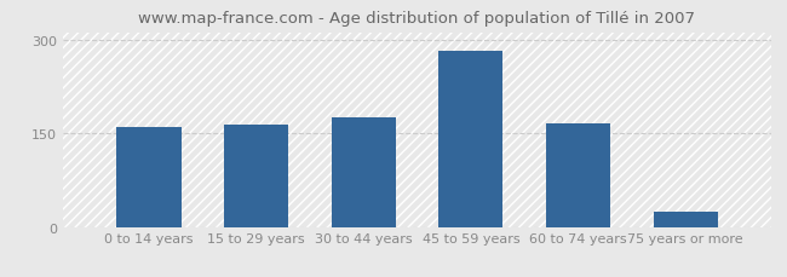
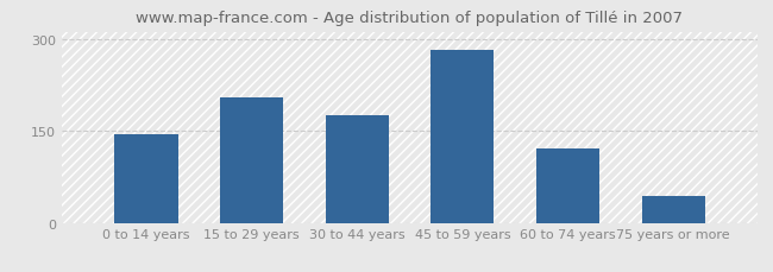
0 to 14 years: 160 -> 144
15 to 29 years: 163 -> 204
60 to 74 years: 165 -> 122
75 years or more: 25 -> 44
